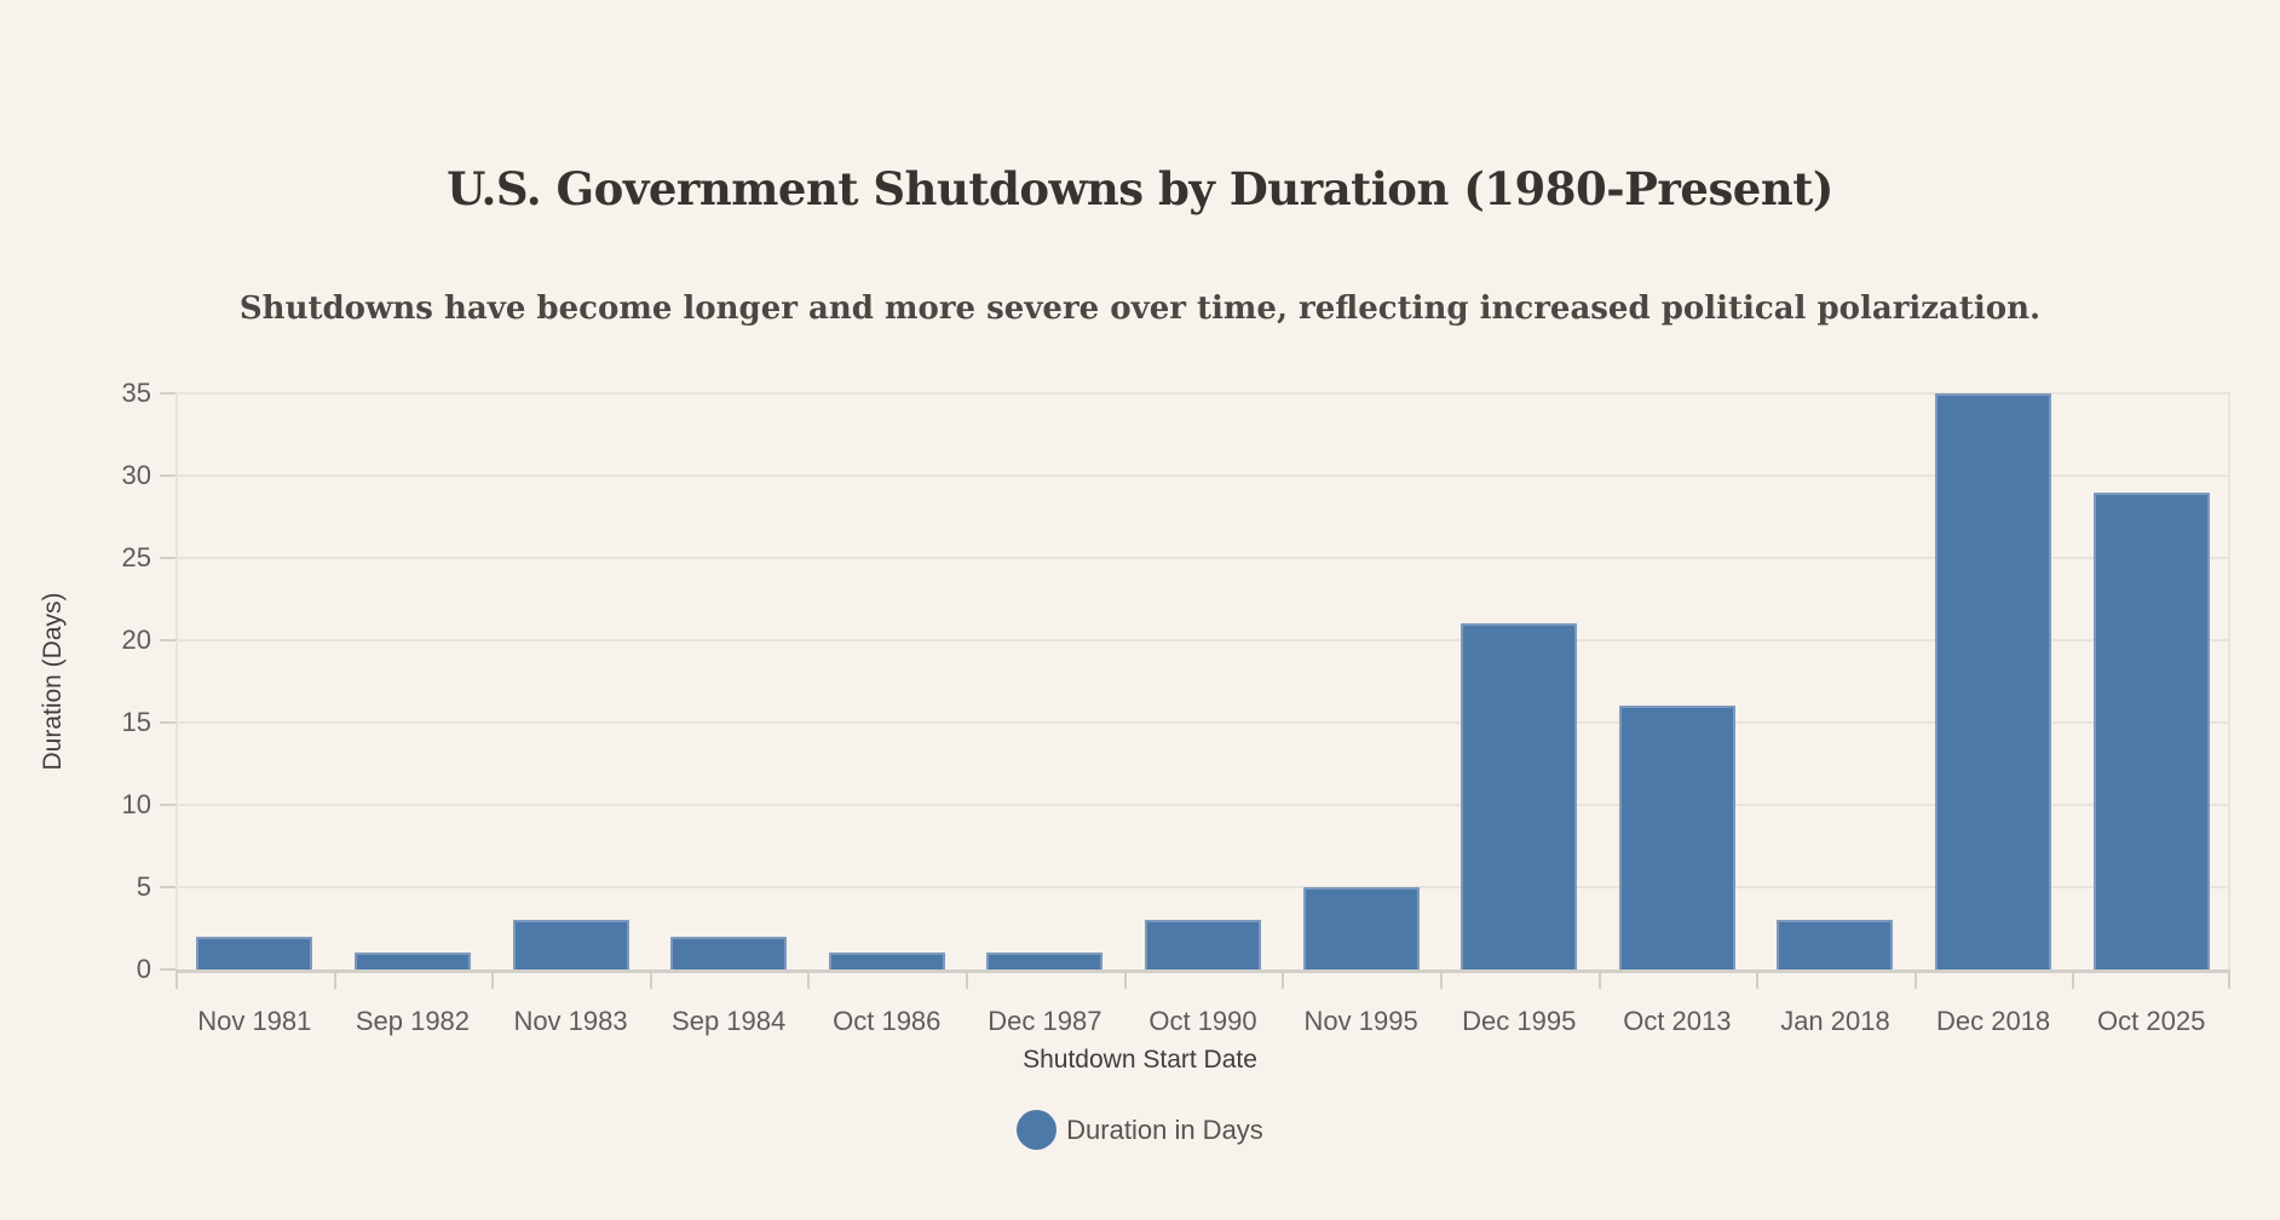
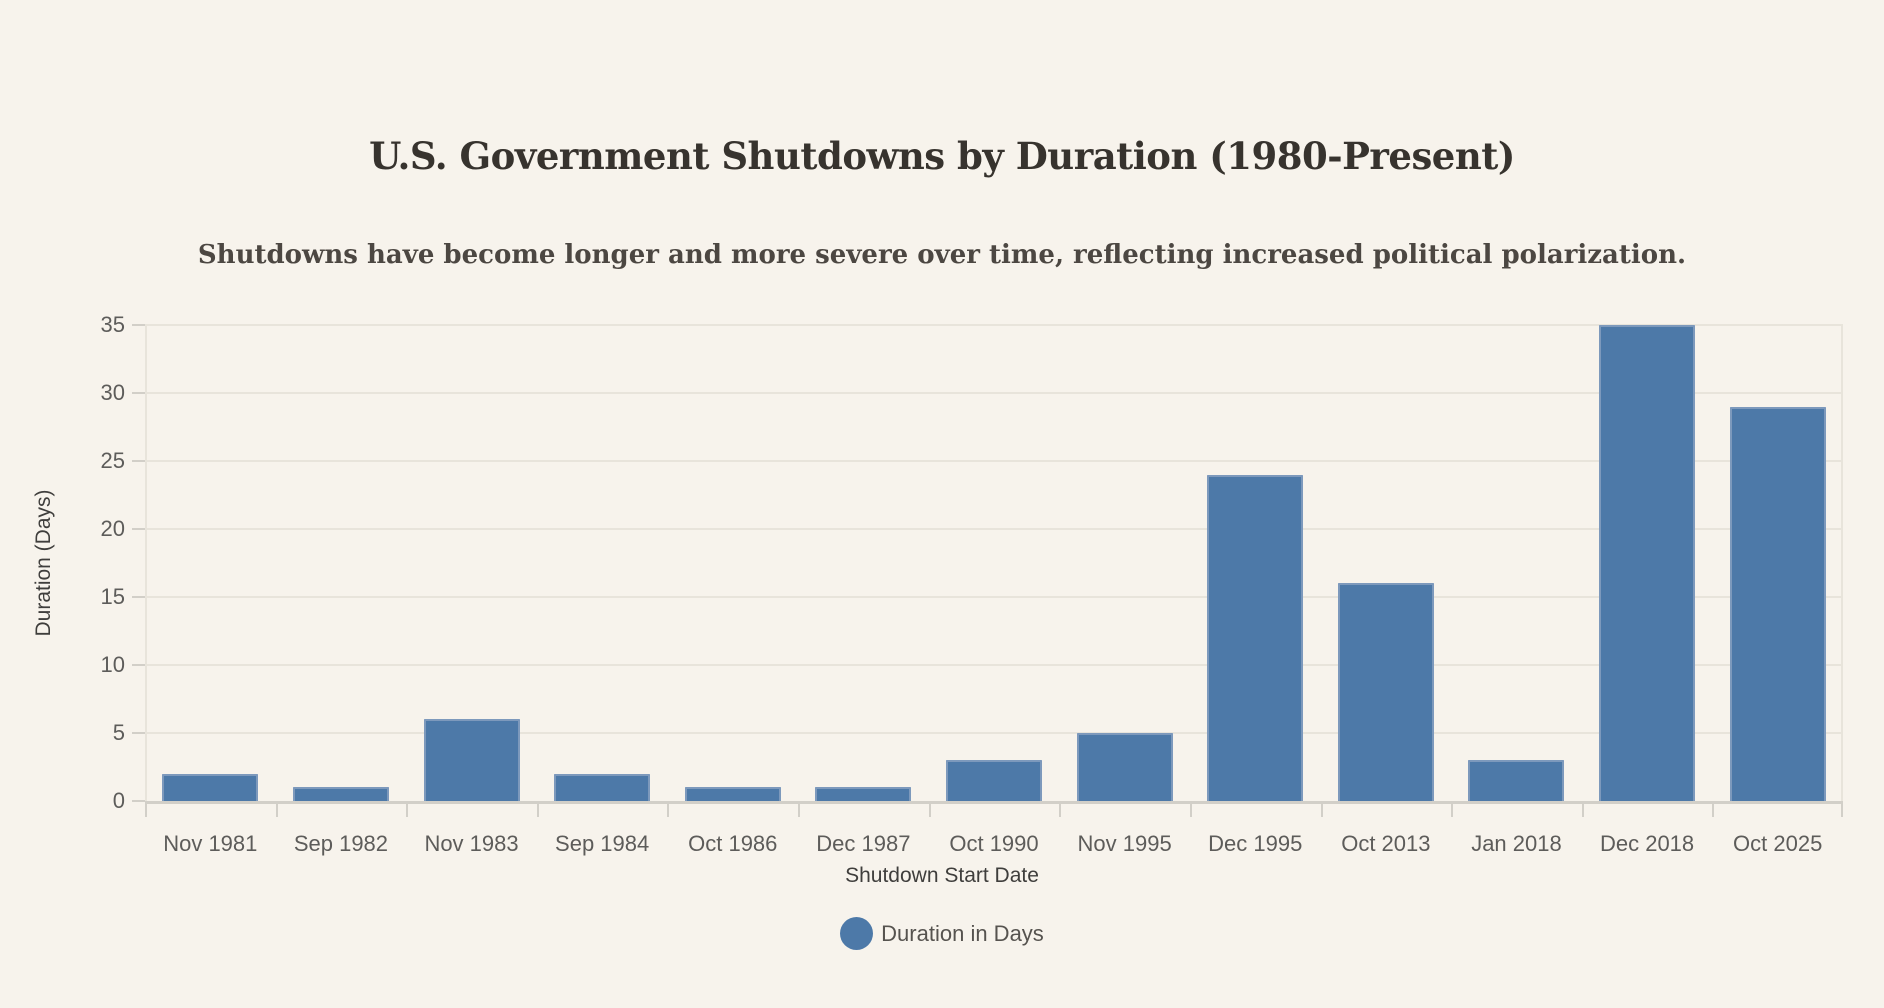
Nov 1983: 3 -> 6
Dec 1995: 21 -> 24
